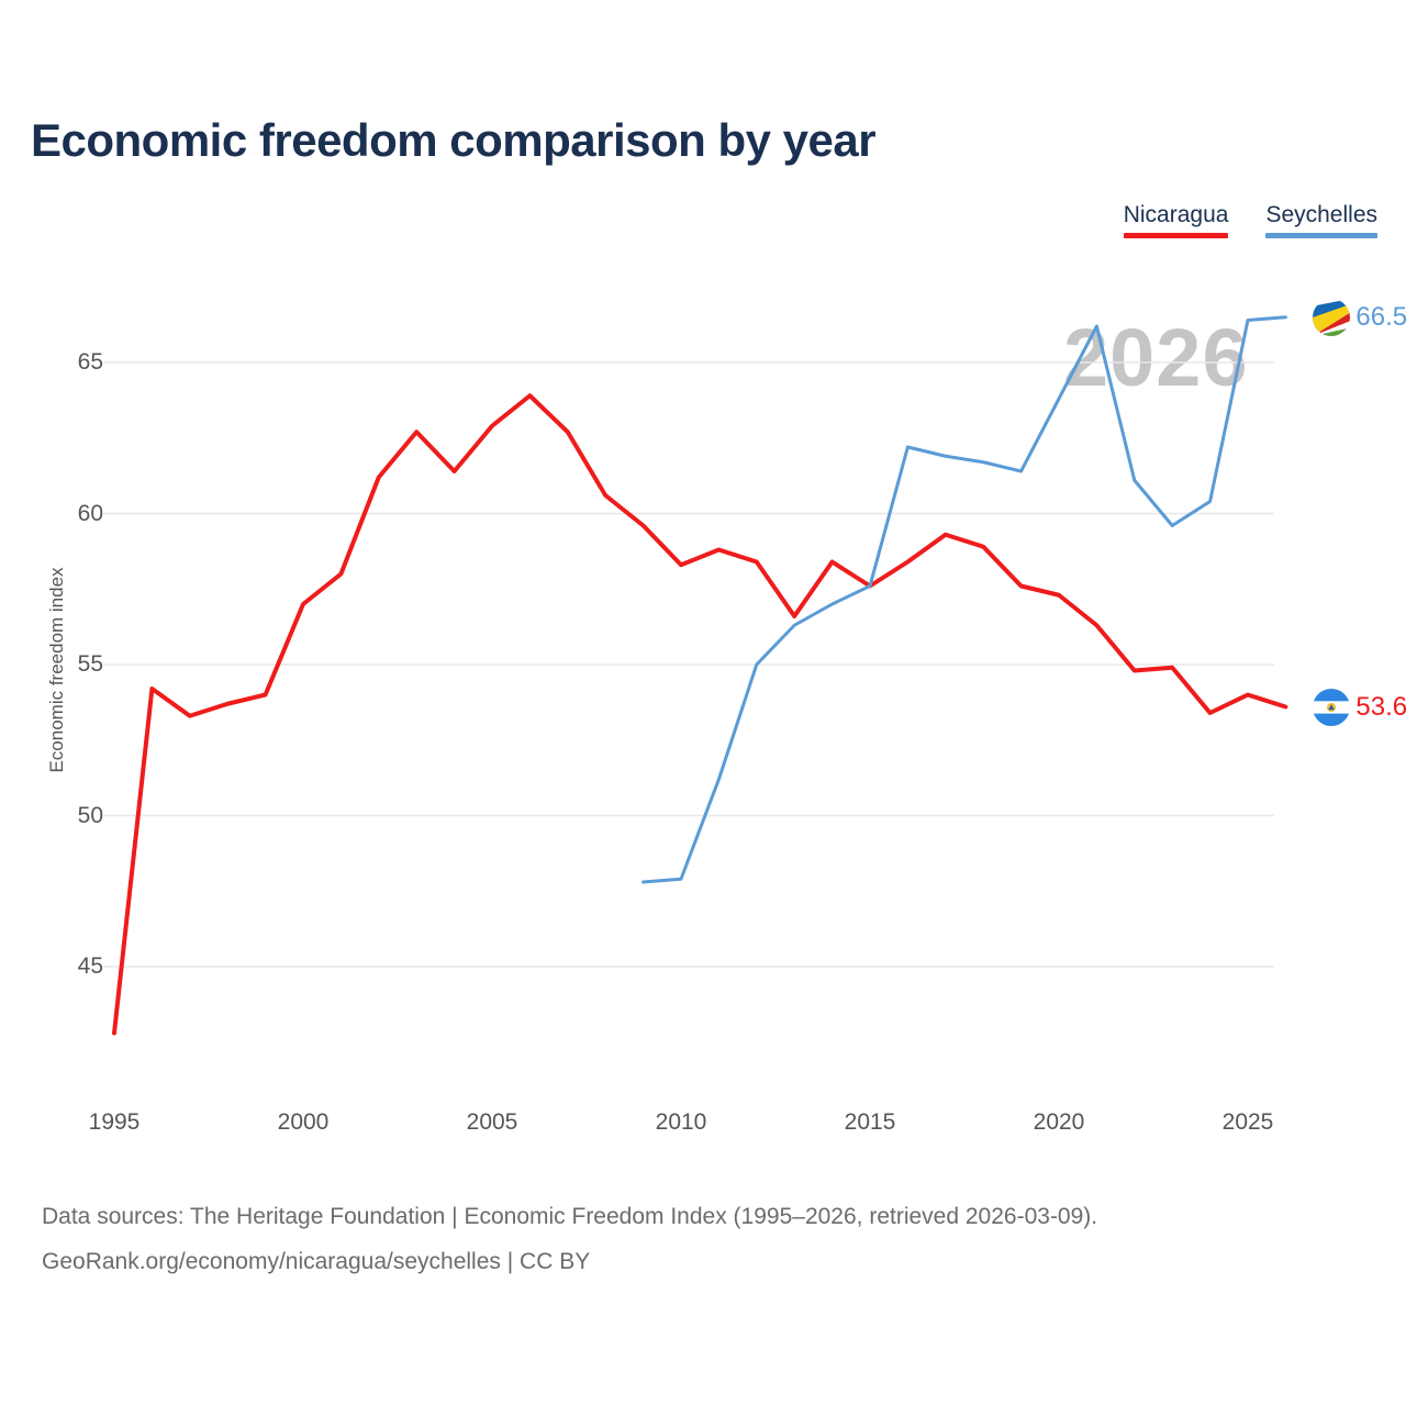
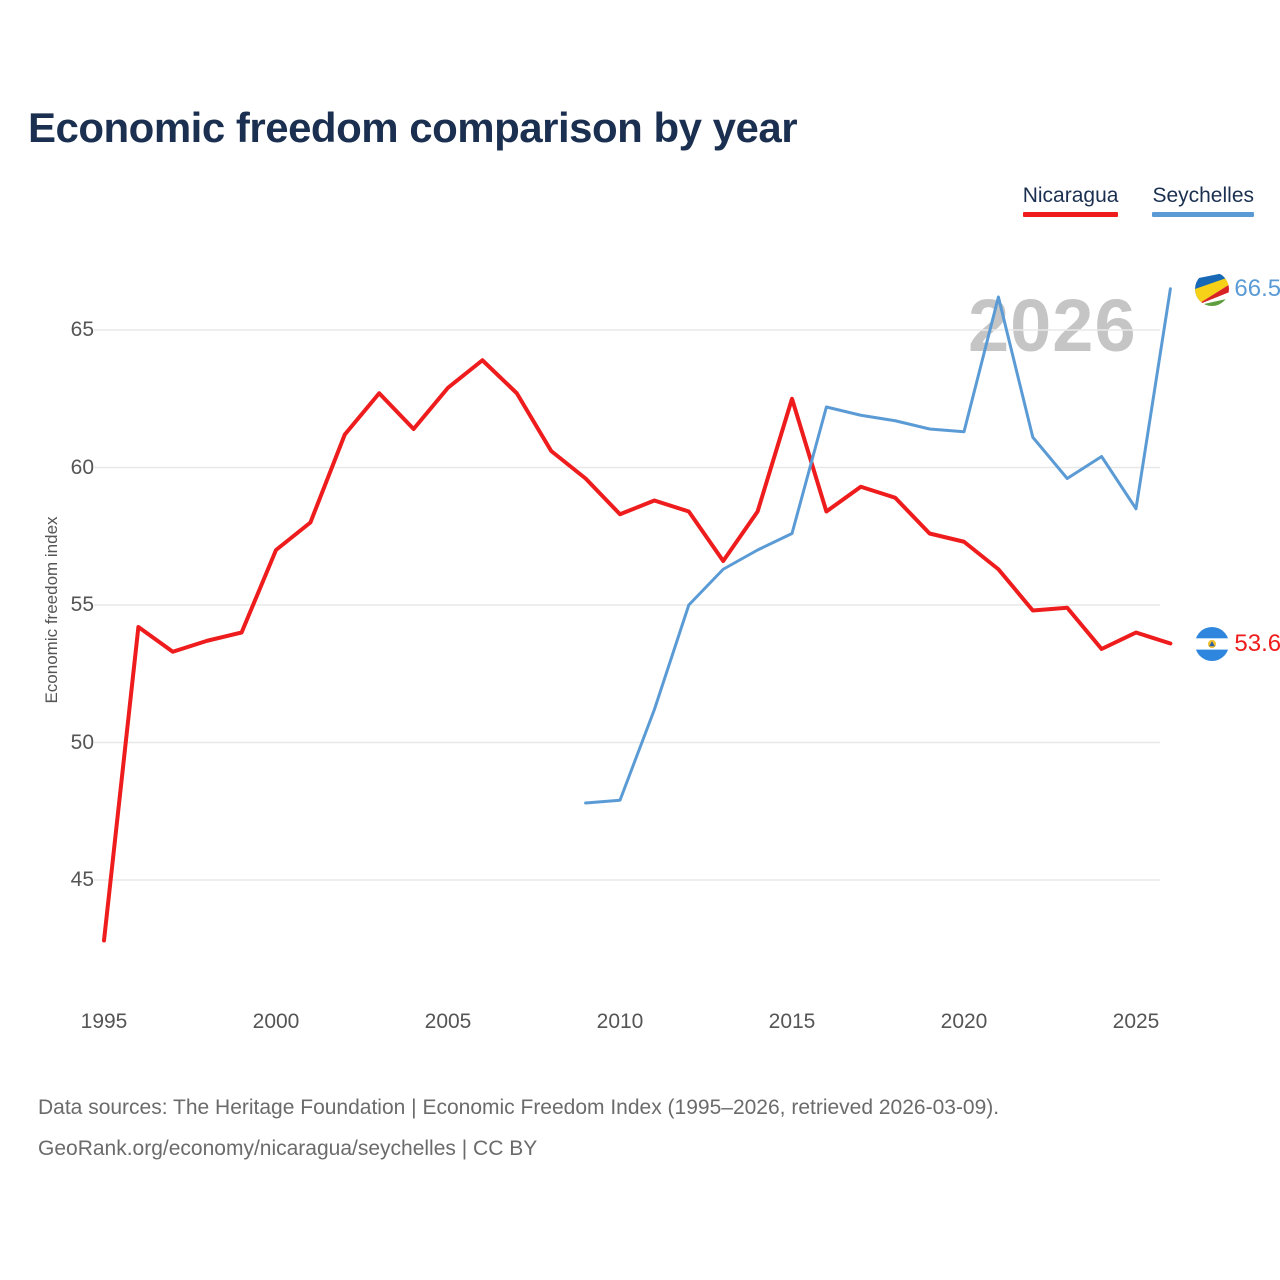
Nicaragua/2015: 57.6 -> 62.5
Seychelles/2020: 63.8 -> 61.3
Seychelles/2025: 66.4 -> 58.5
